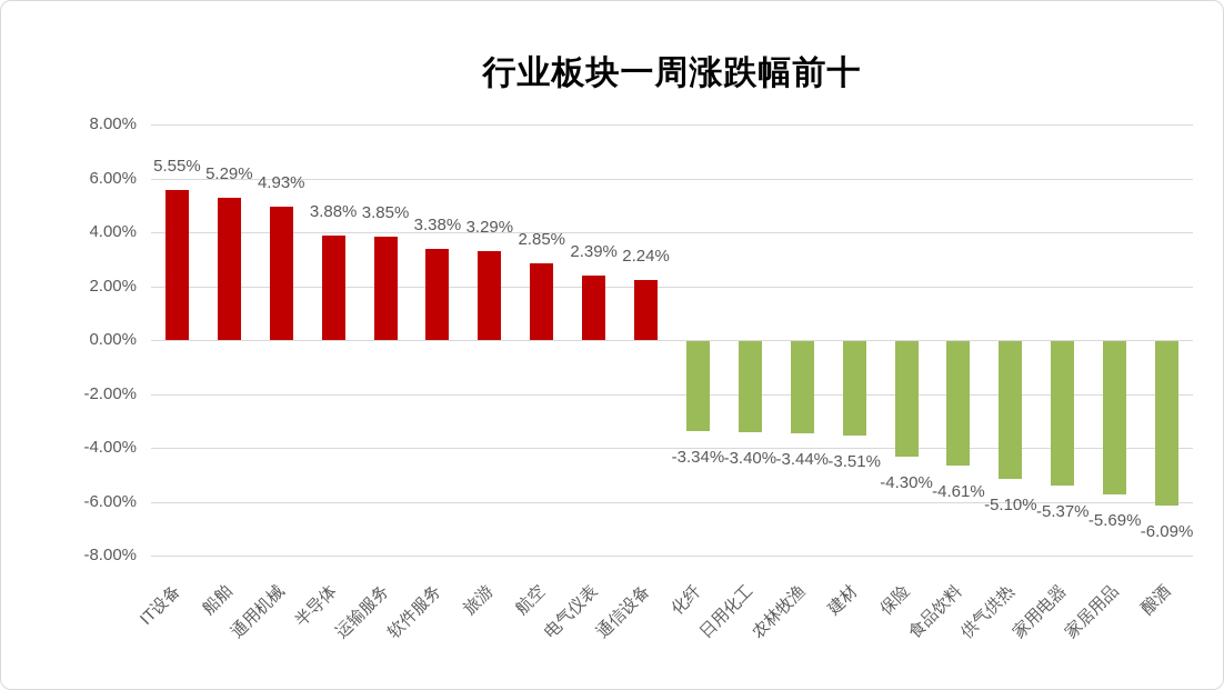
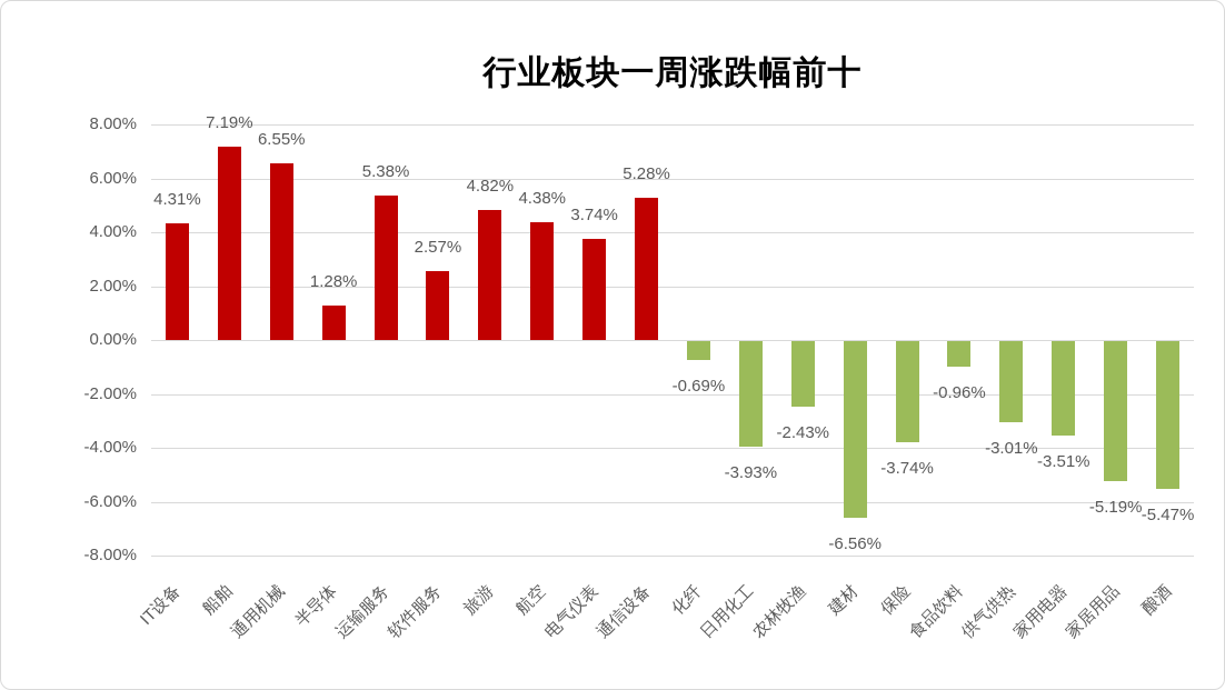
IT设备: 5.55% -> 4.31%
船舶: 5.29% -> 7.19%
通用机械: 4.93% -> 6.55%
半导体: 3.88% -> 1.28%
运输服务: 3.85% -> 5.38%
软件服务: 3.38% -> 2.57%
旅游: 3.29% -> 4.82%
航空: 2.85% -> 4.38%
电气仪表: 2.39% -> 3.74%
通信设备: 2.24% -> 5.28%
化纤: -3.34% -> -0.69%
日用化工: -3.40% -> -3.93%
农林牧渔: -3.44% -> -2.43%
建材: -3.51% -> -6.56%
保险: -4.30% -> -3.74%
食品饮料: -4.61% -> -0.96%
供气供热: -5.10% -> -3.01%
家用电器: -5.37% -> -3.51%
家居用品: -5.69% -> -5.19%
酿酒: -6.09% -> -5.47%
